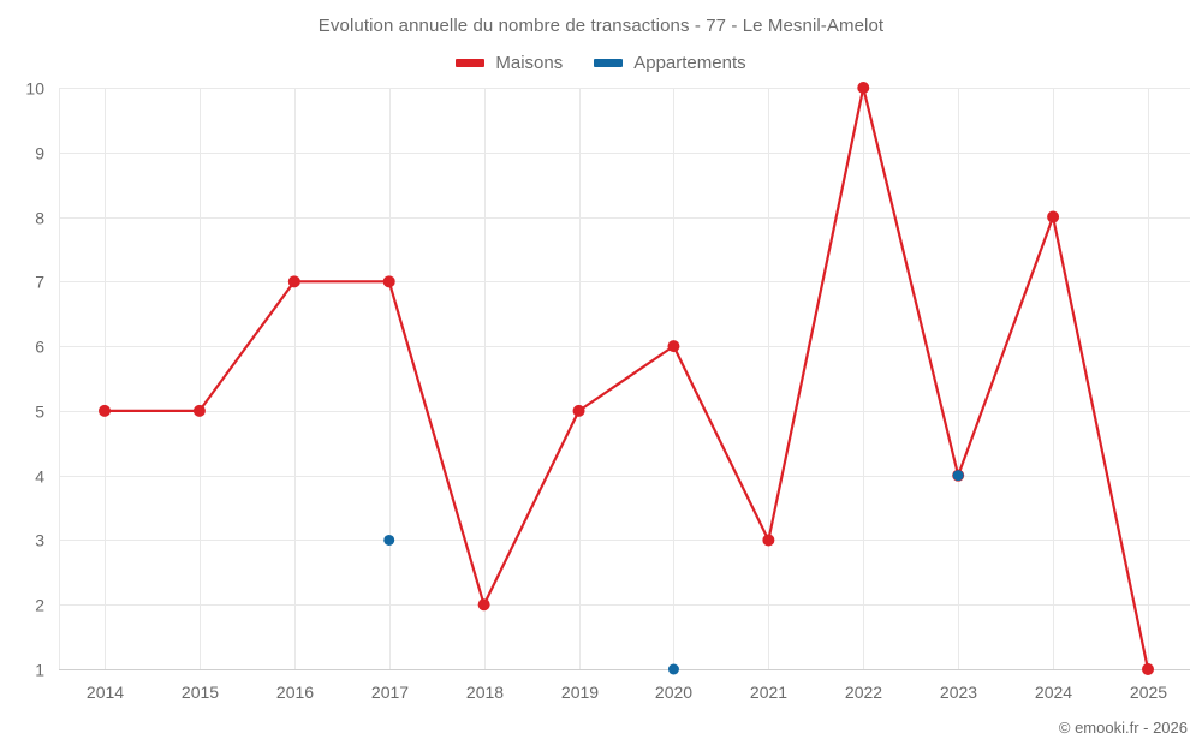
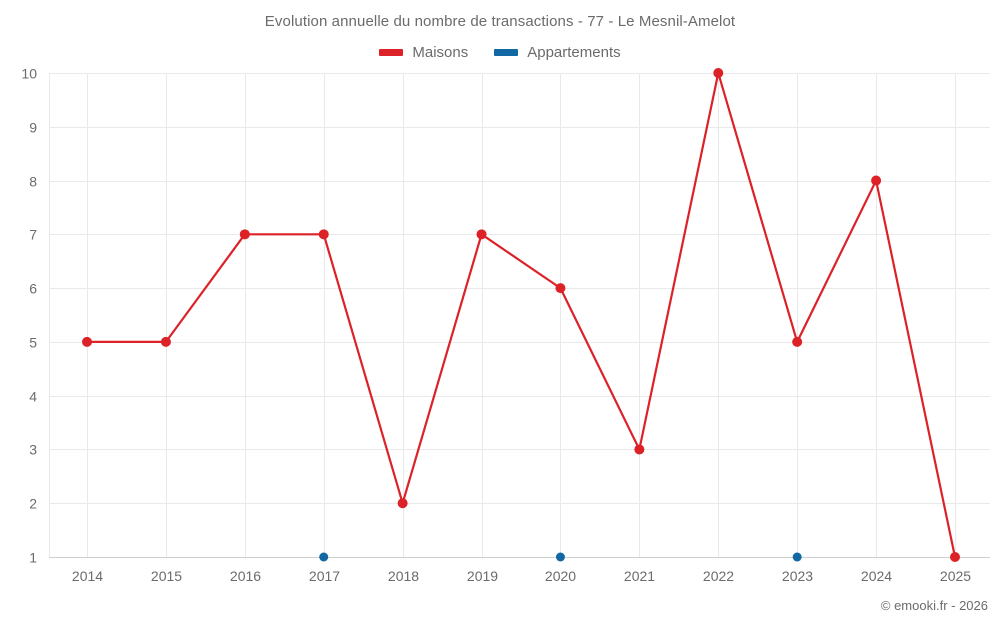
Appartements/2017: 3 -> 1
Maisons/2019: 5 -> 7
Maisons/2023: 4 -> 5
Appartements/2023: 4 -> 1
